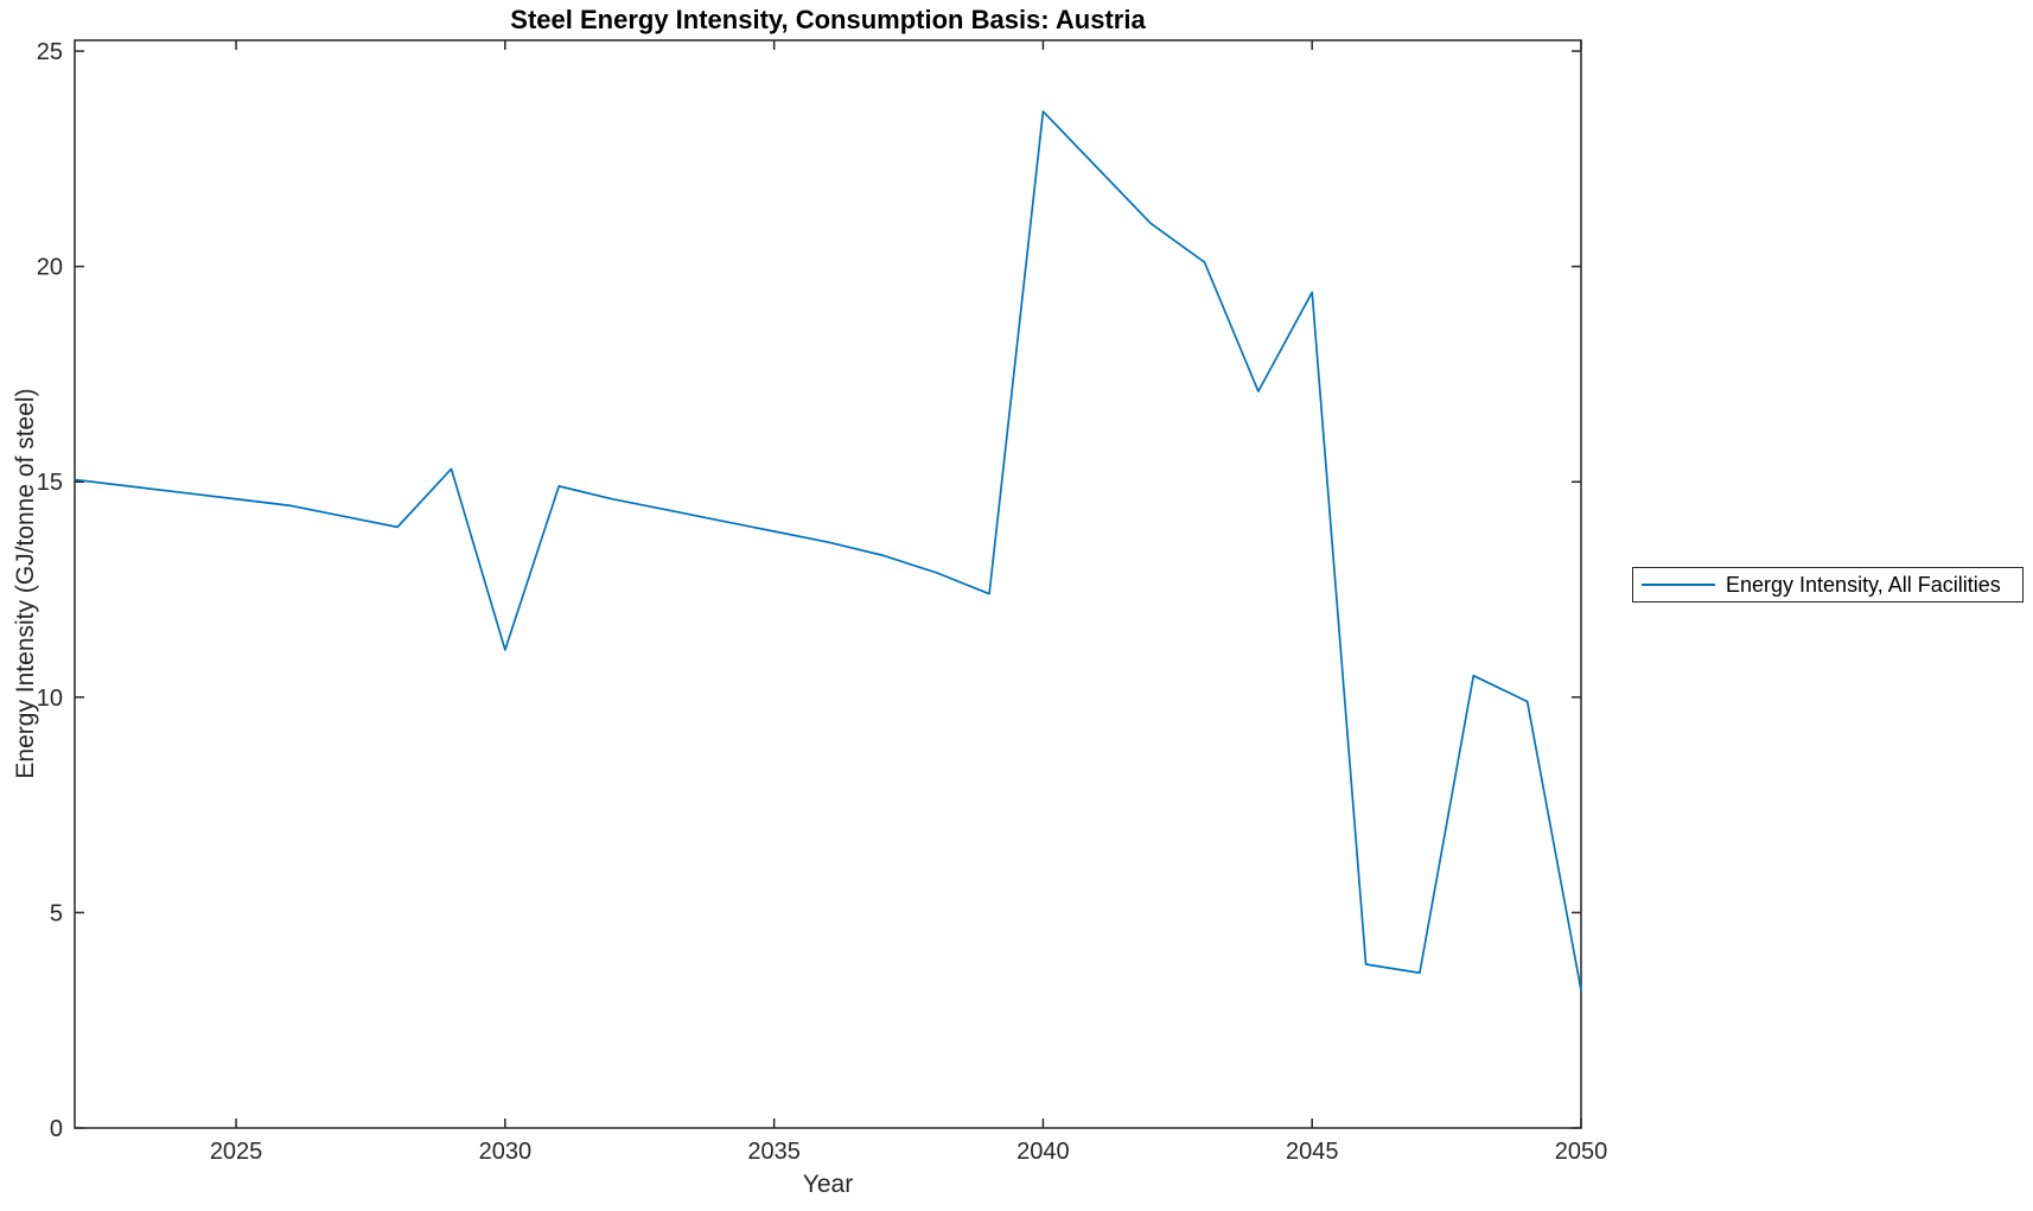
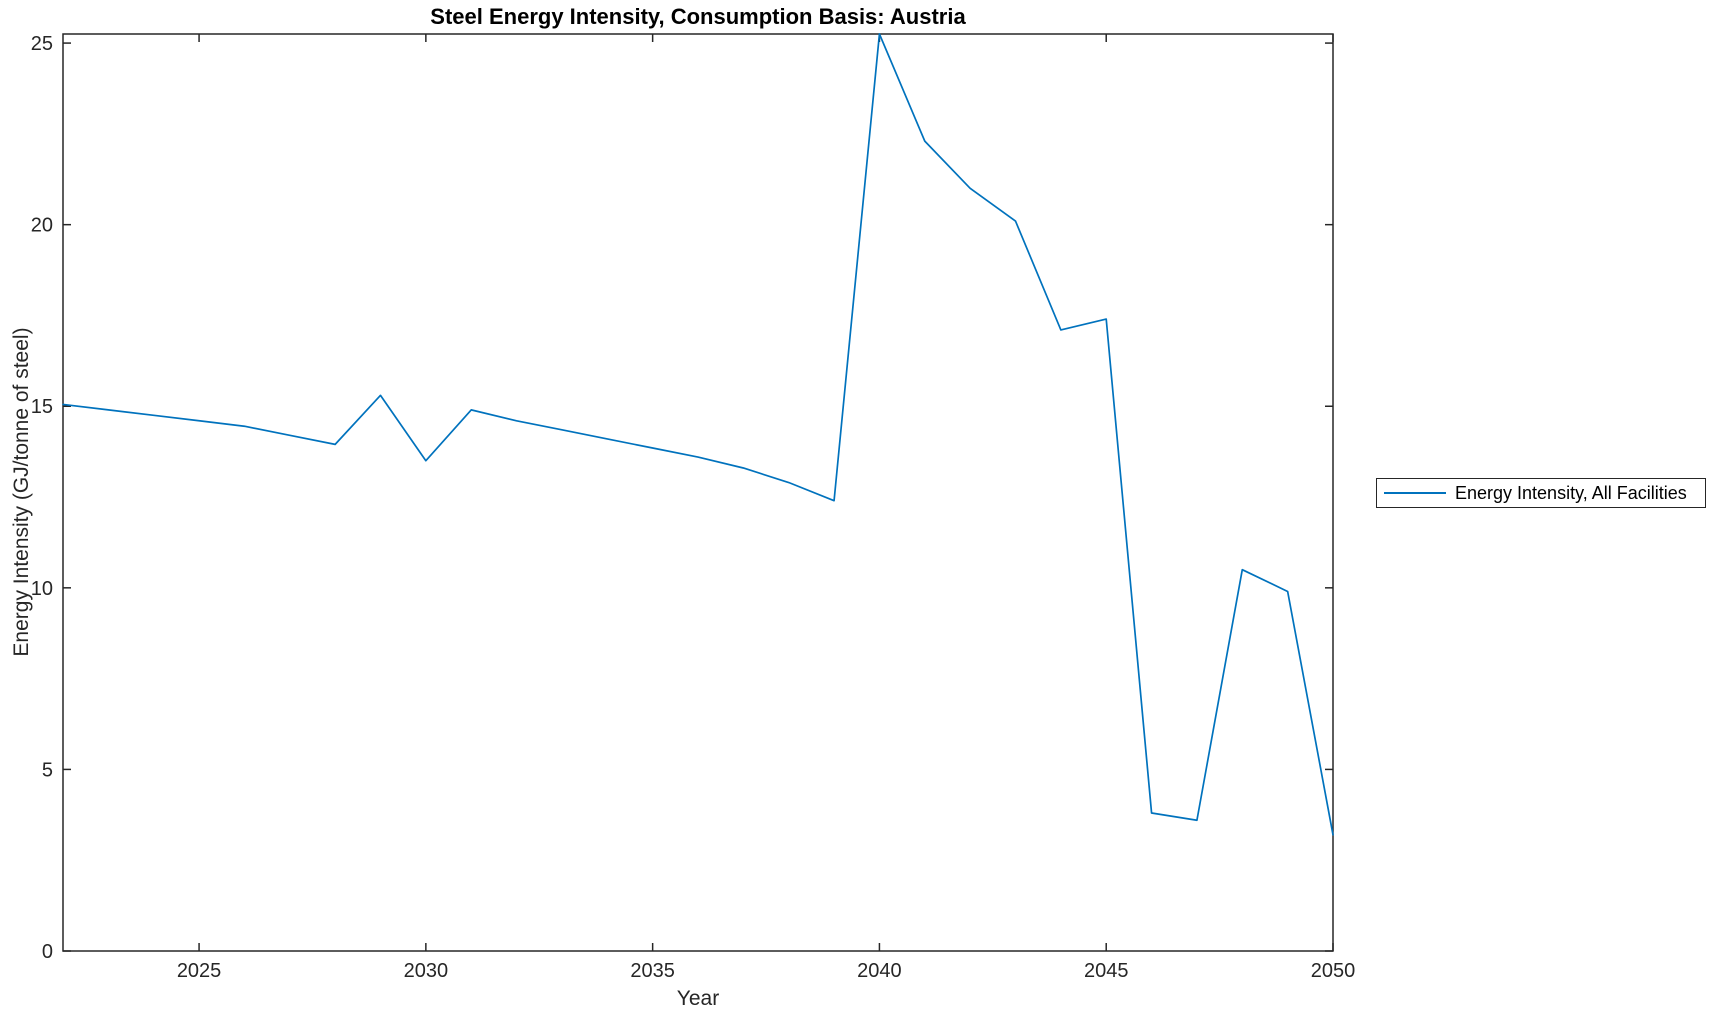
2030: 11.1 -> 13.5
2040: 23.6 -> 25.2
2045: 19.4 -> 17.4
